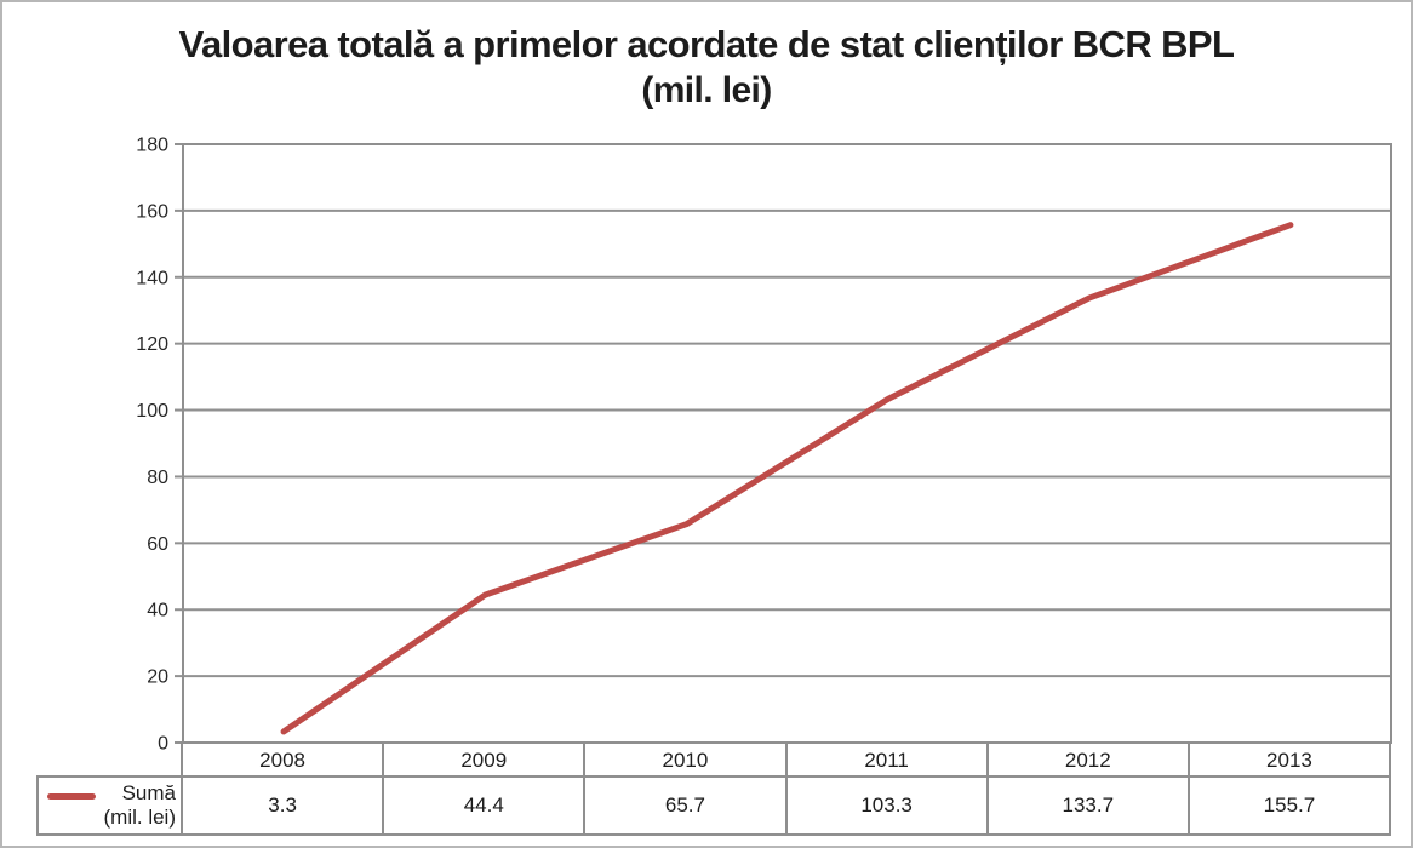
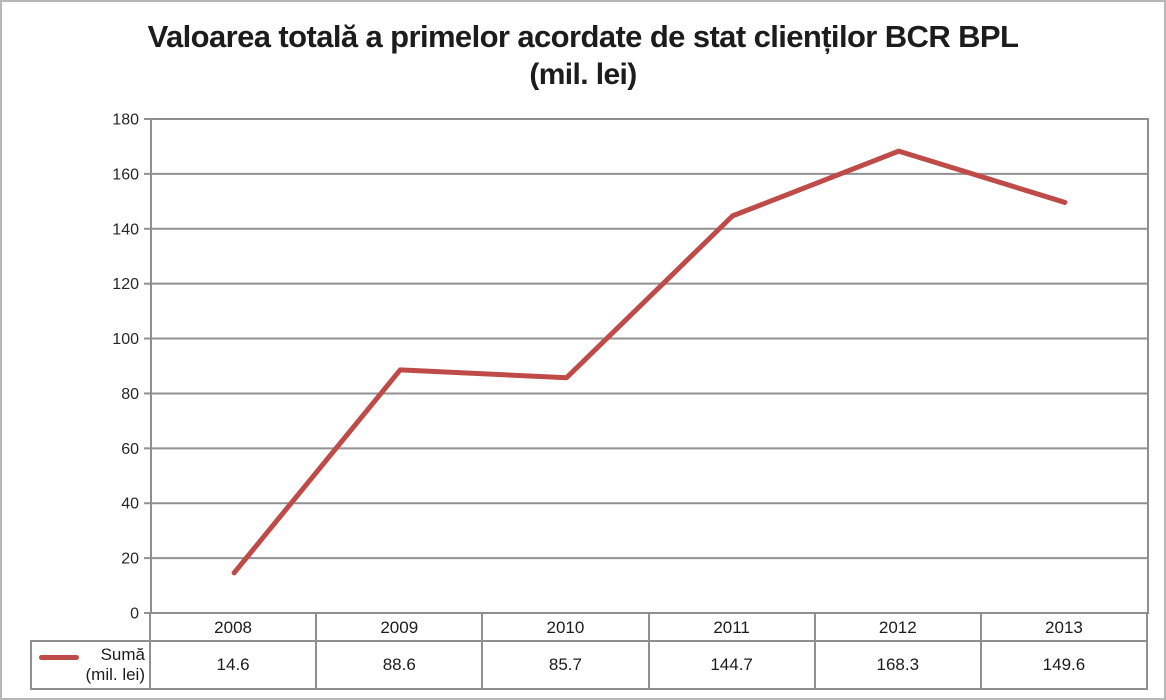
2008: 3.3 -> 14.6
2009: 44.4 -> 88.6
2010: 65.7 -> 85.7
2011: 103.3 -> 144.7
2012: 133.7 -> 168.3
2013: 155.7 -> 149.6
